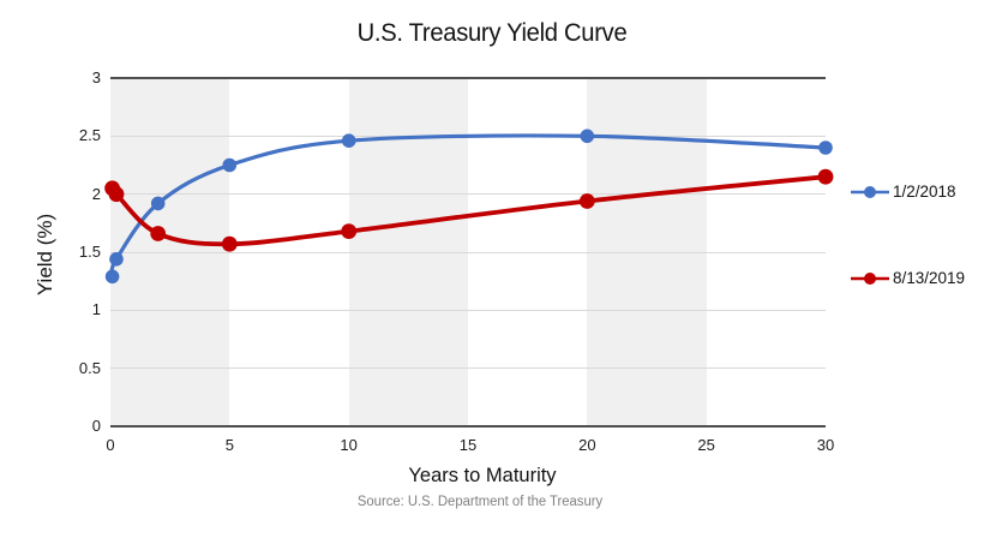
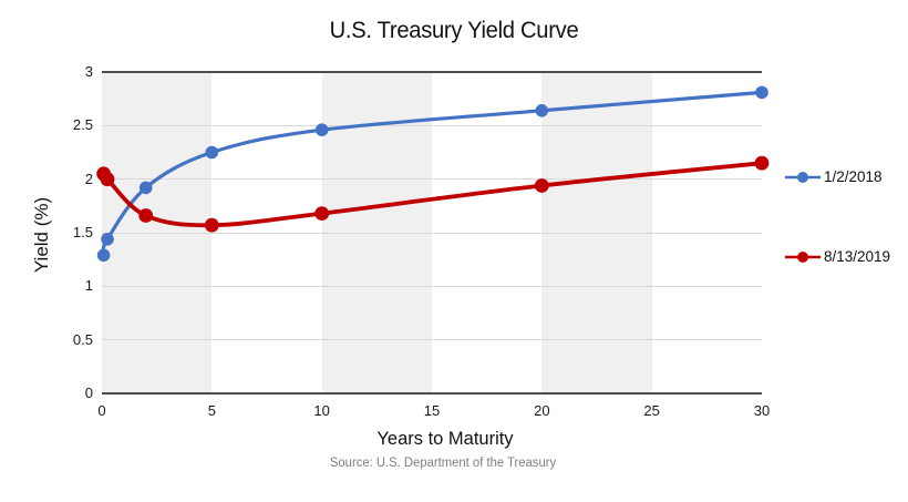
1/2/2018/20: 2.5 -> 2.6
1/2/2018/30: 2.4 -> 2.8
